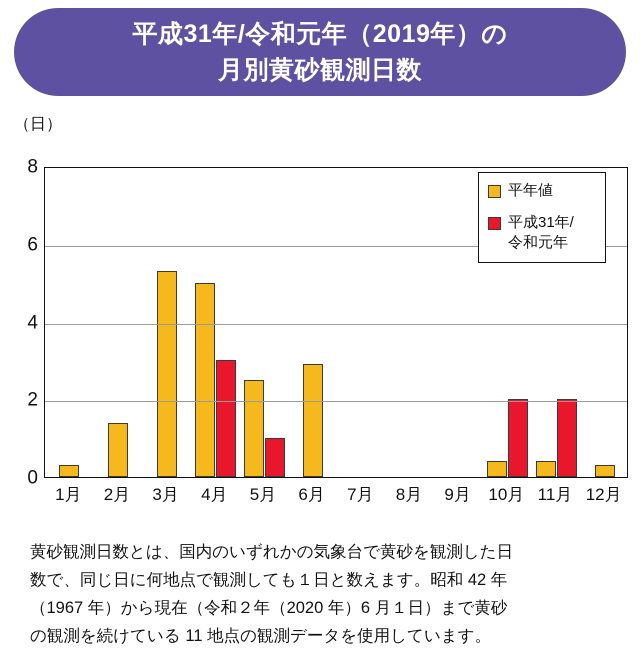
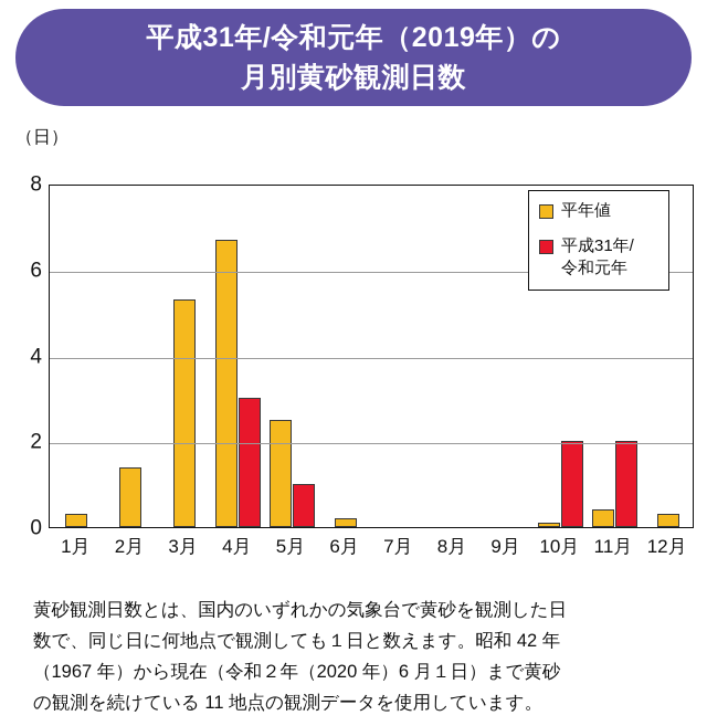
平年値/4月: 5.0 -> 6.7
平年値/6月: 2.9 -> 0.2
平年値/10月: 0.4 -> 0.1
